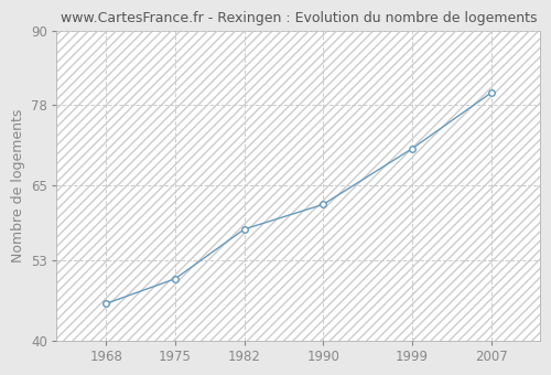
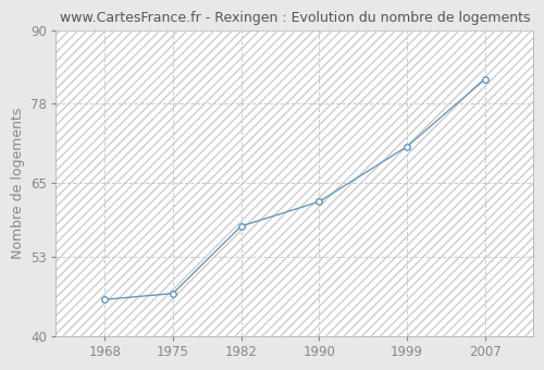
1975: 50 -> 47
2007: 80 -> 82
